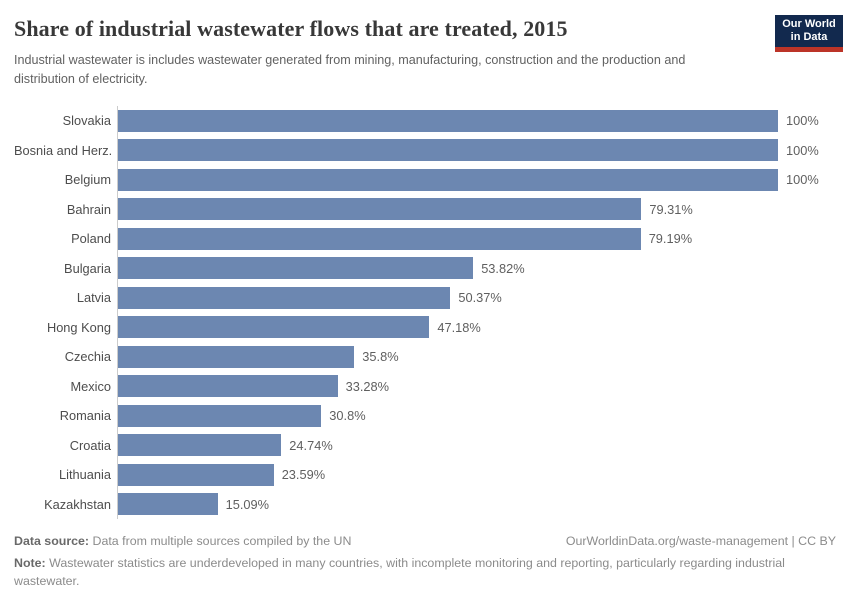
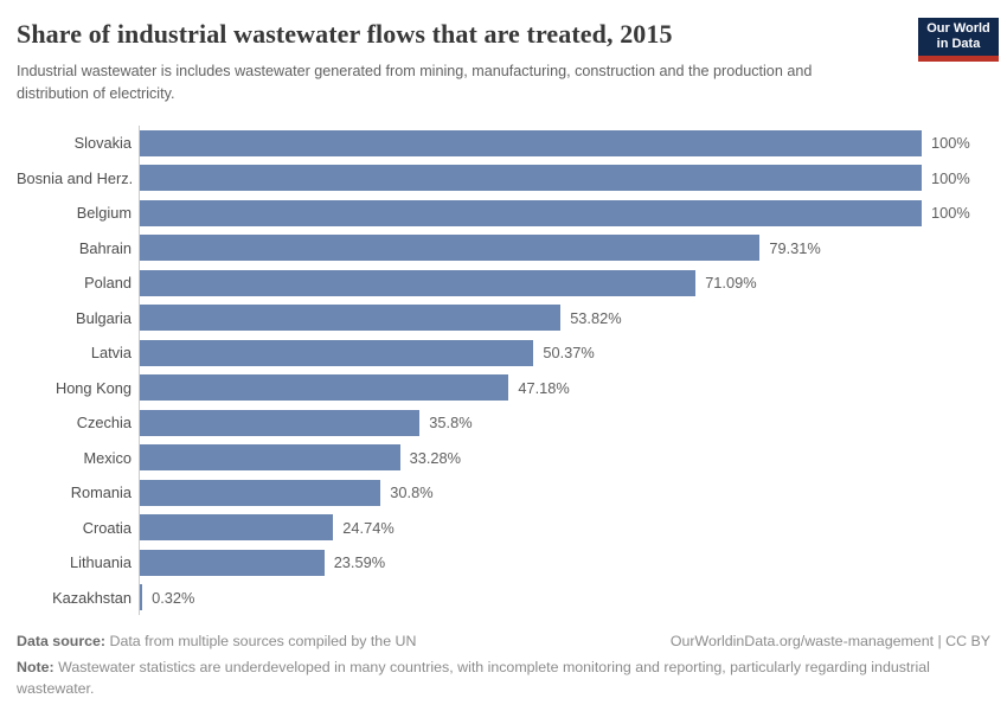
Poland: 79.19% -> 71.09%
Kazakhstan: 15.09% -> 0.32%
